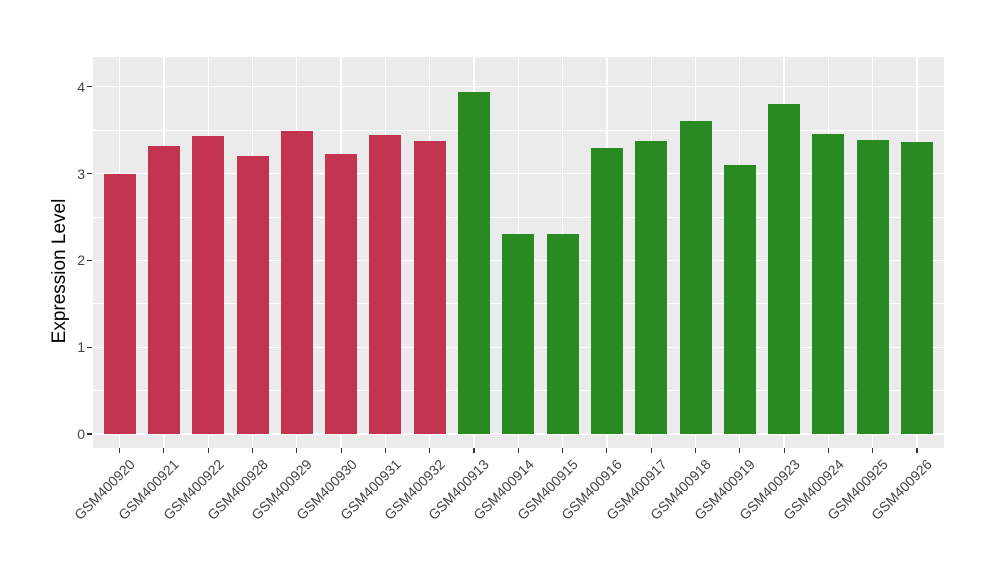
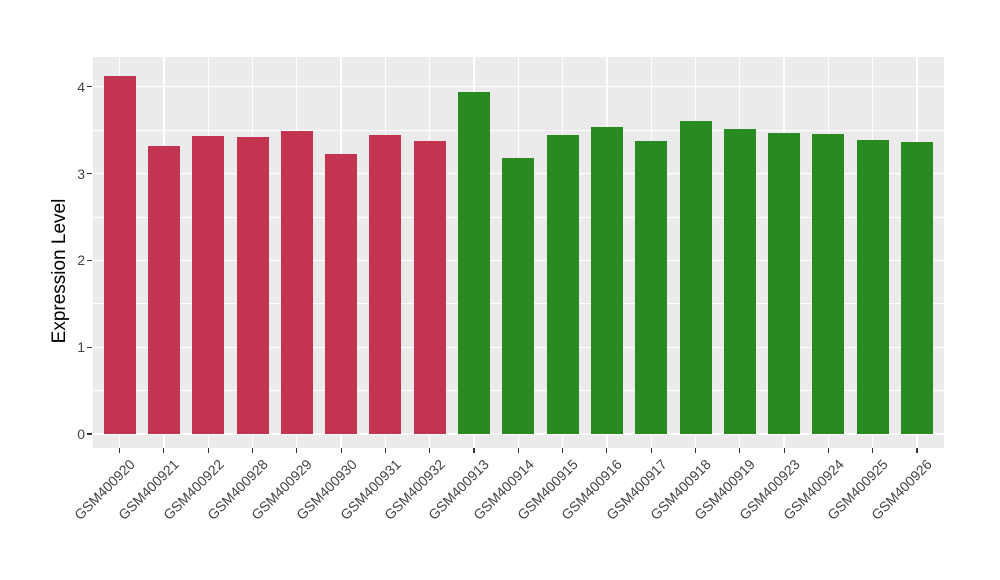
GSM400920: 3.0 -> 4.1
GSM400928: 3.2 -> 3.4
GSM400914: 2.3 -> 3.2
GSM400915: 2.3 -> 3.5
GSM400916: 3.3 -> 3.5
GSM400919: 3.1 -> 3.5
GSM400923: 3.8 -> 3.5
